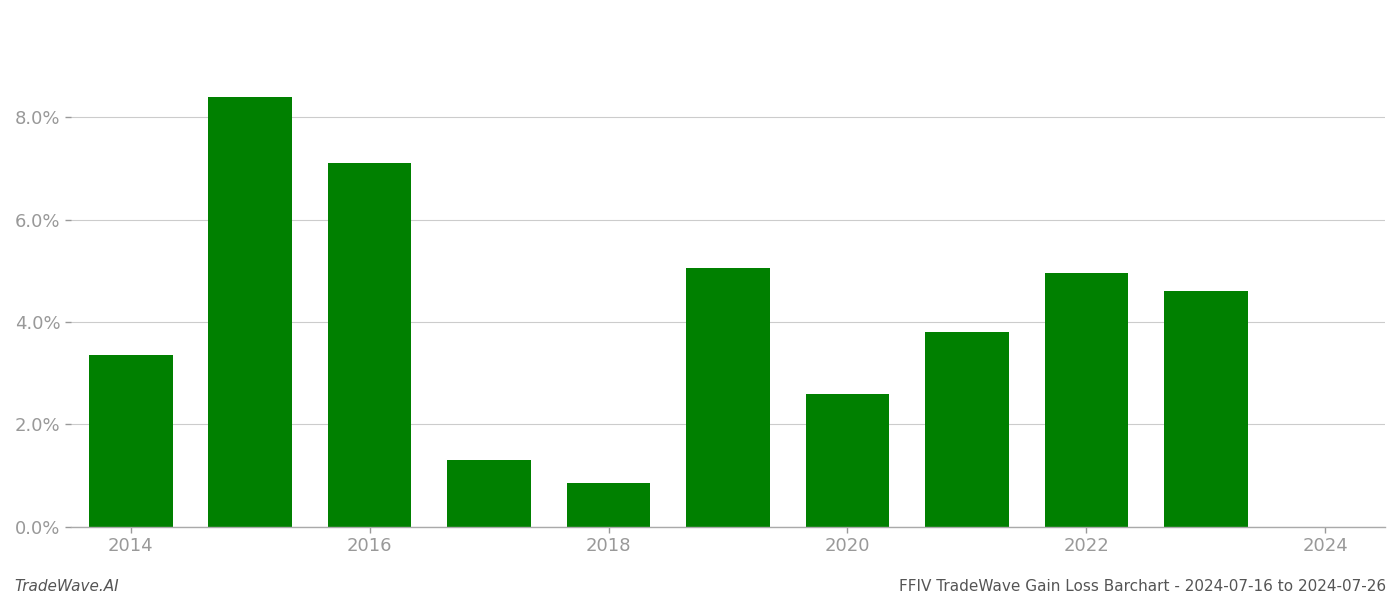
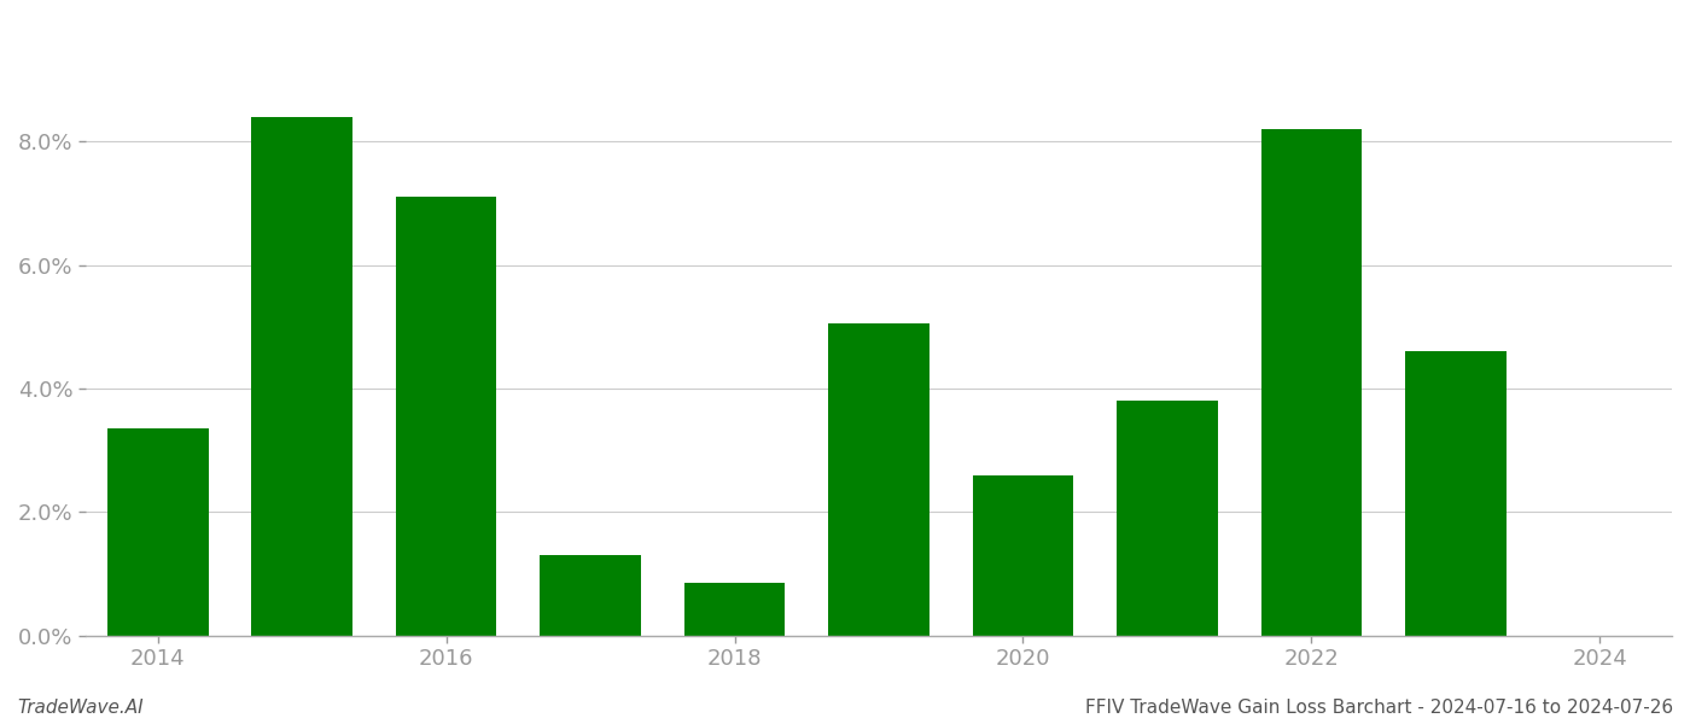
2022: 4.96% -> 8.20%
